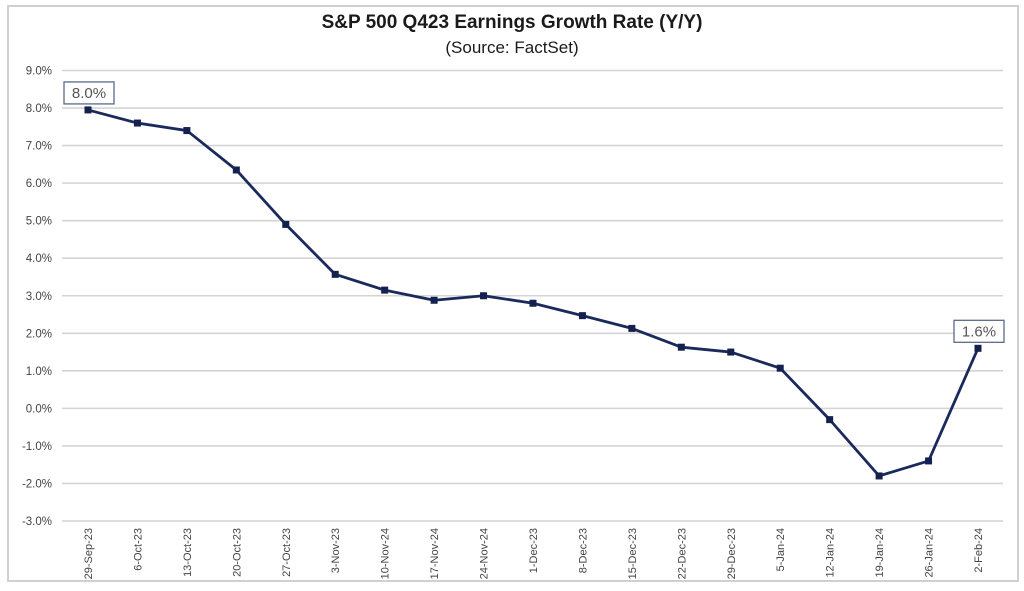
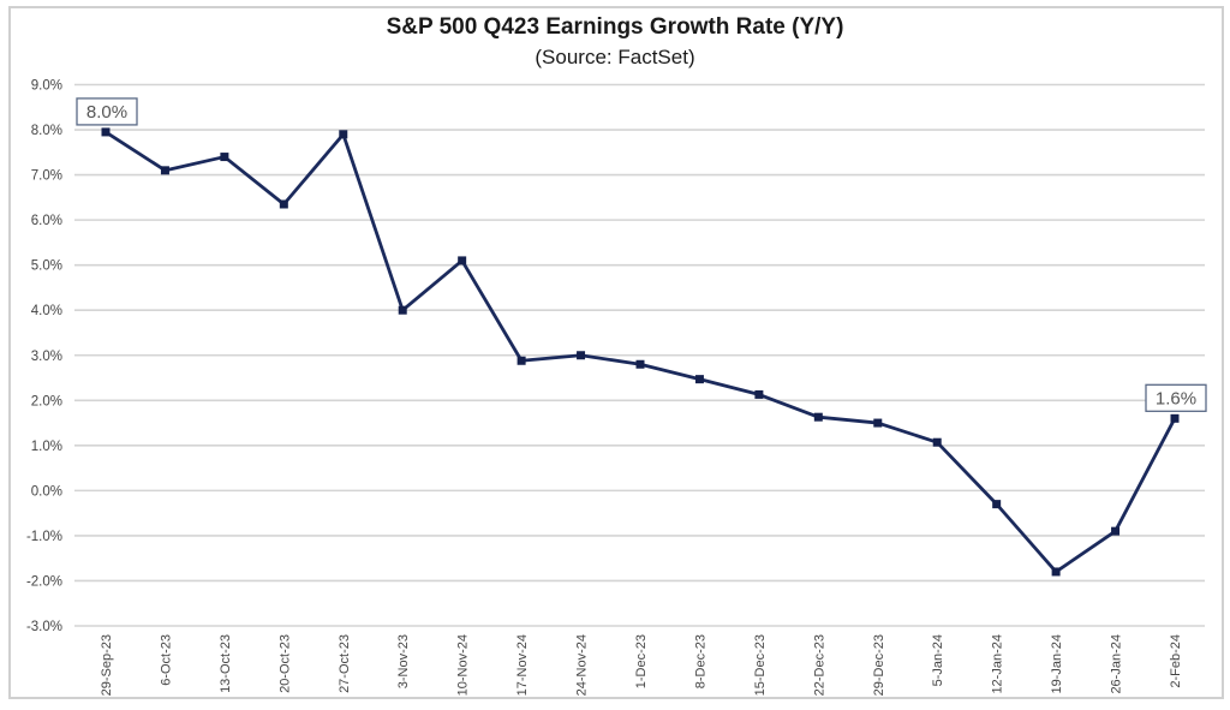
6-Oct-23: 7.6% -> 7.1%
27-Oct-23: 4.9% -> 7.9%
3-Nov-23: 3.6% -> 4.0%
10-Nov-24: 3.1% -> 5.1%
26-Jan-24: -1.4% -> -0.9%
